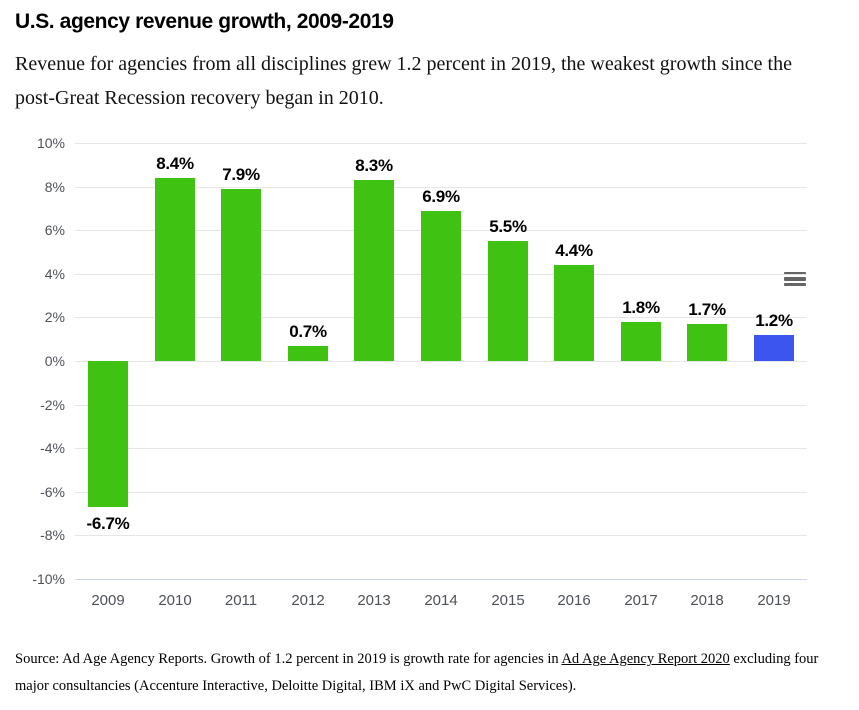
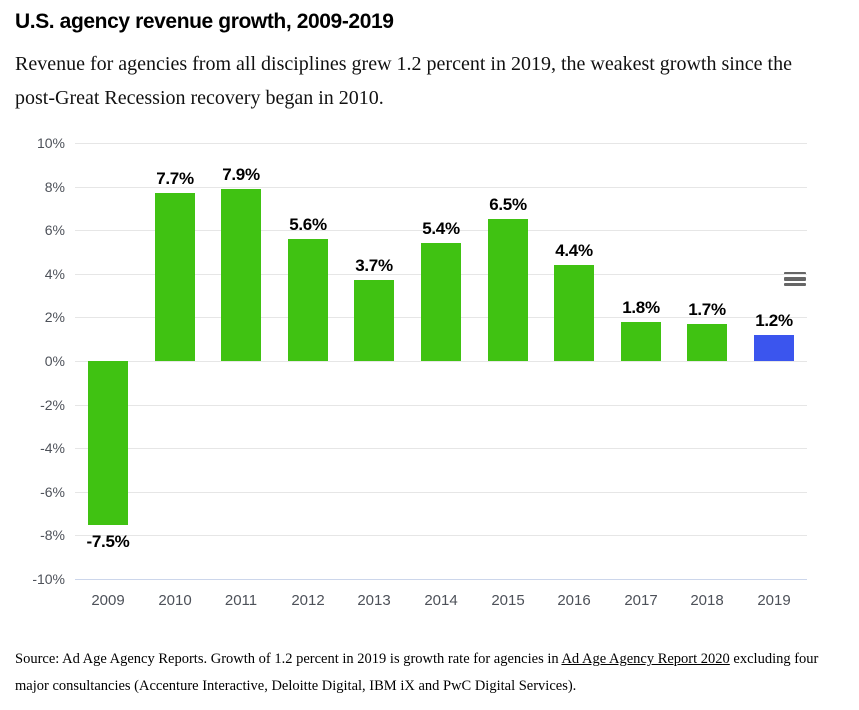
2009: -6.7% -> -7.5%
2010: 8.4% -> 7.7%
2012: 0.7% -> 5.6%
2013: 8.3% -> 3.7%
2014: 6.9% -> 5.4%
2015: 5.5% -> 6.5%
